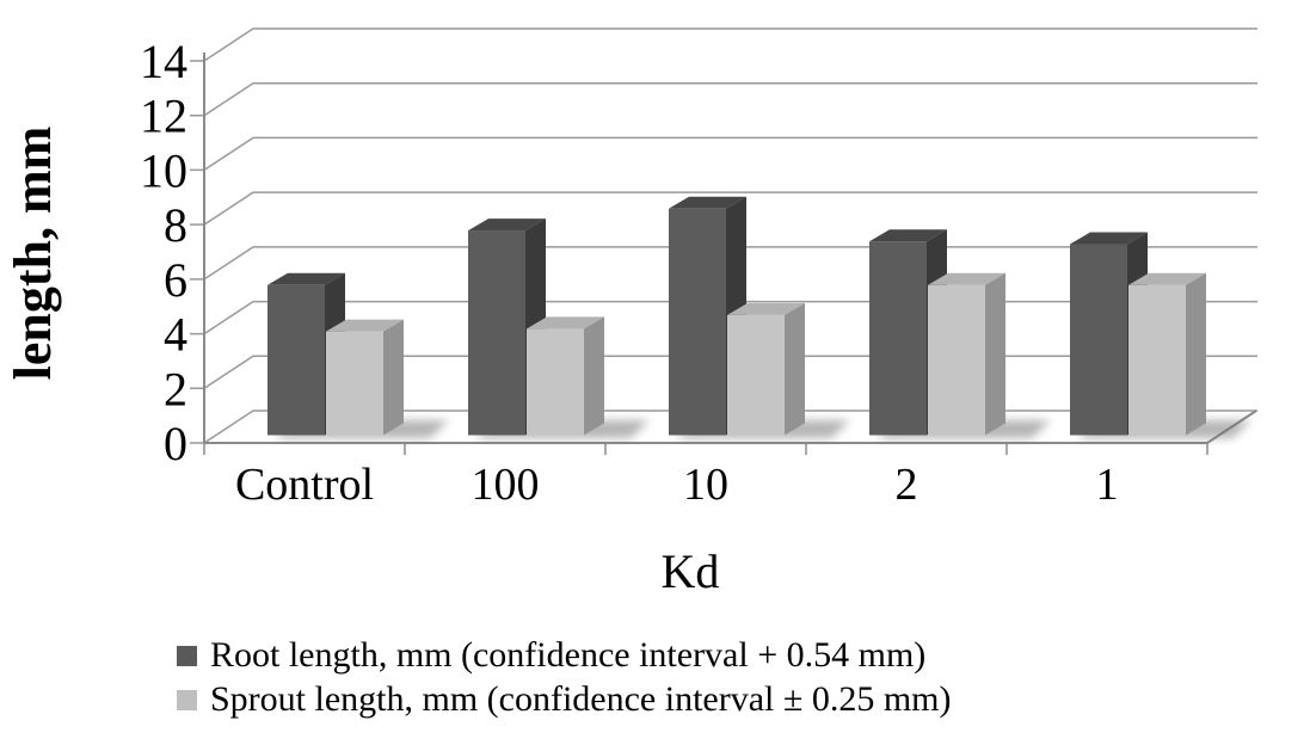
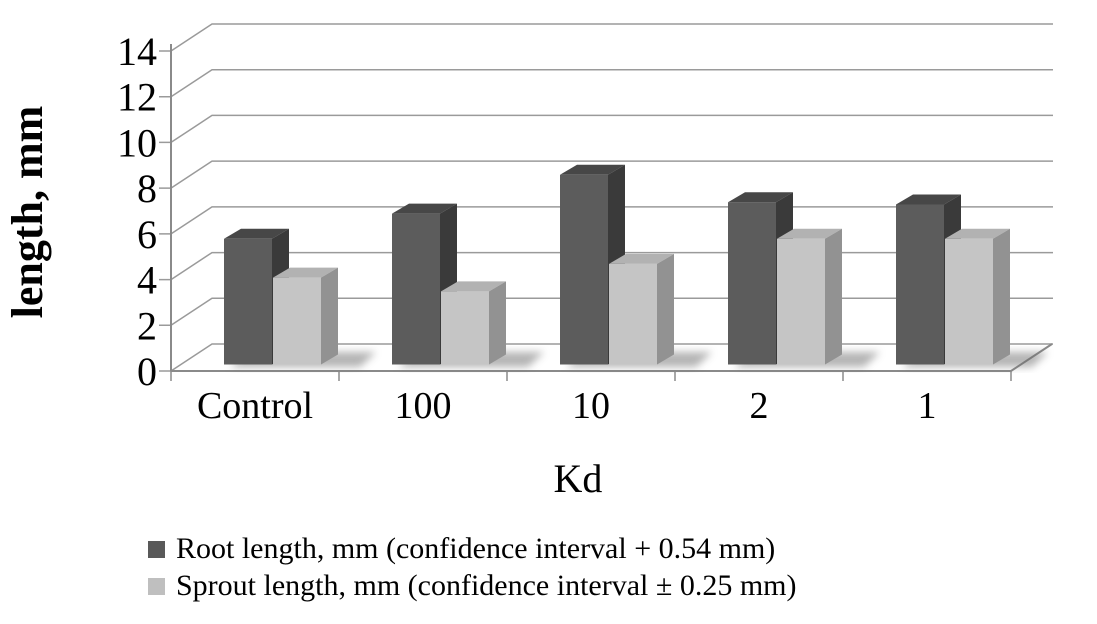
Root length, mm (confidence interval + 0.54 mm)/100: 7.5 -> 6.6
Sprout length, mm (confidence interval ± 0.25 mm)/100: 3.9 -> 3.2
